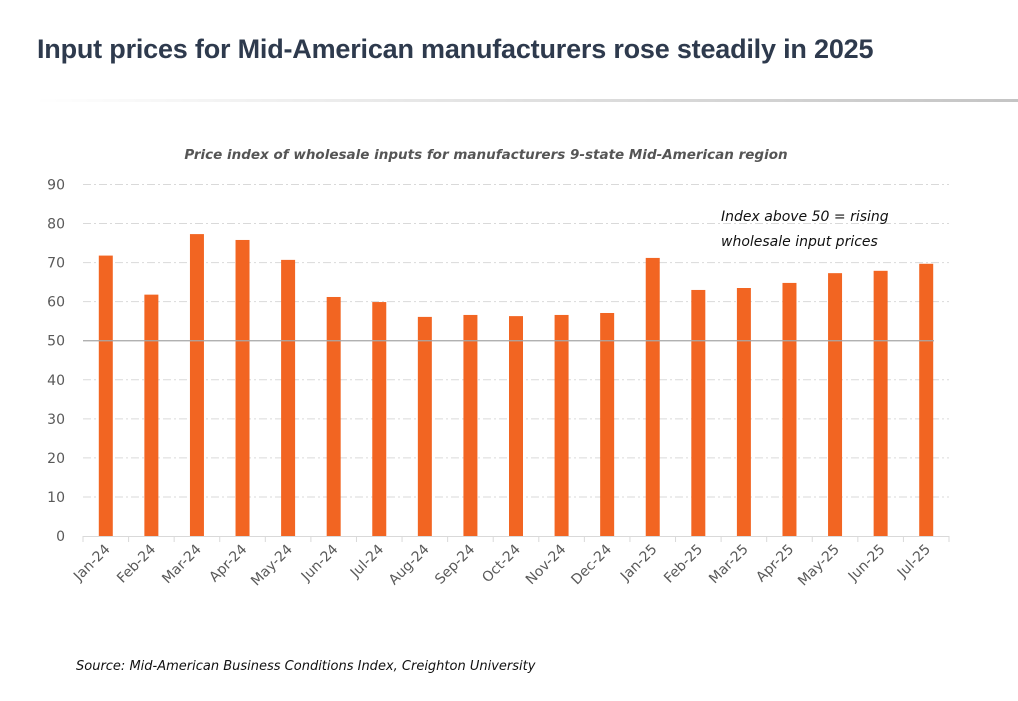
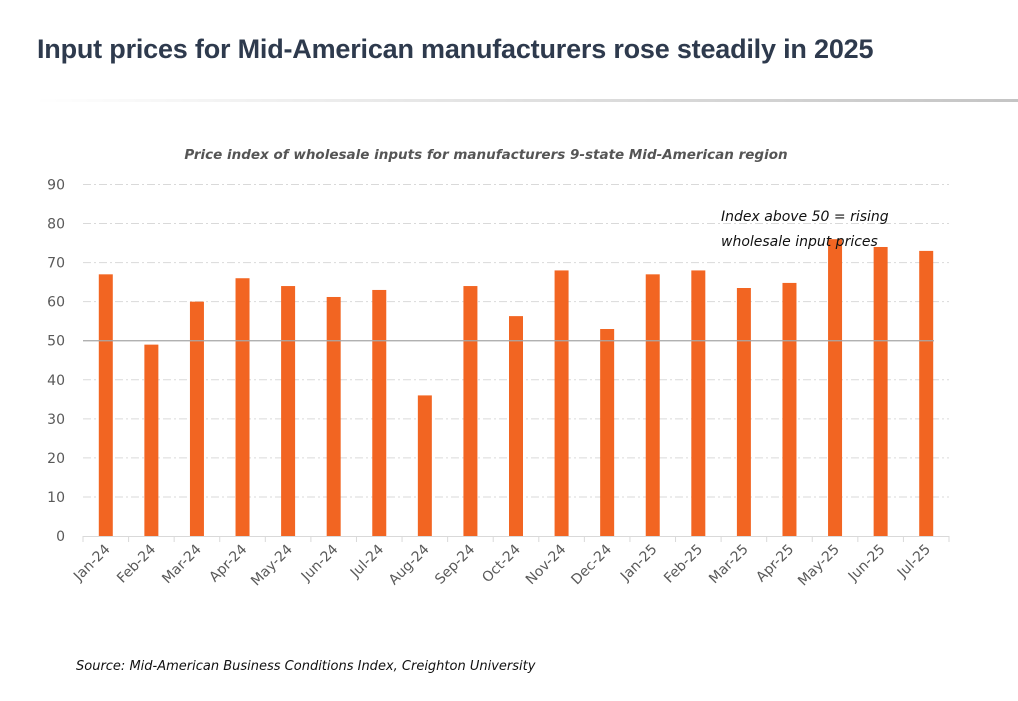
Jan-24: 72 -> 67
Feb-24: 62 -> 49
Mar-24: 77 -> 60
Apr-24: 76 -> 66
May-24: 71 -> 64
Jul-24: 60 -> 63
Aug-24: 56 -> 36
Sep-24: 57 -> 64
Nov-24: 57 -> 68
Dec-24: 57 -> 53
Jan-25: 71 -> 67
Feb-25: 63 -> 68
May-25: 67 -> 76
Jun-25: 68 -> 74
Jul-25: 70 -> 73
